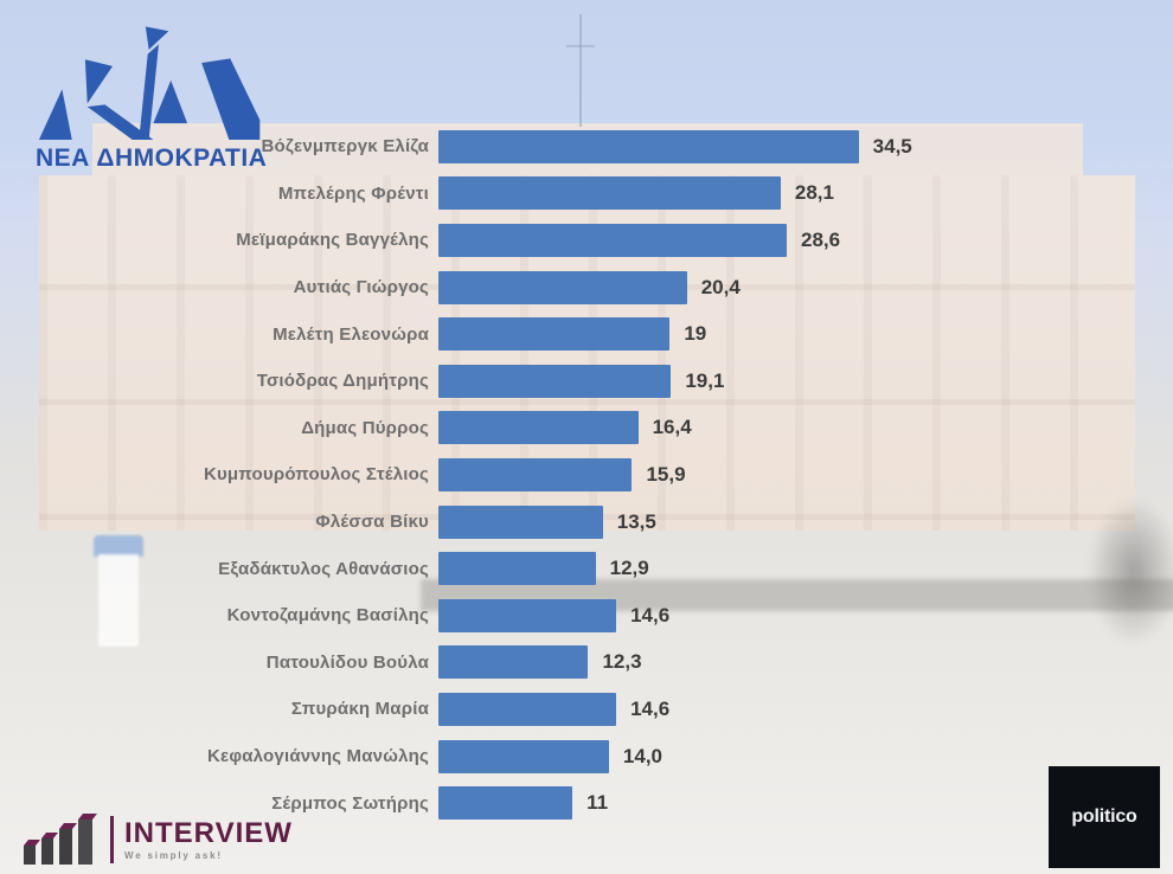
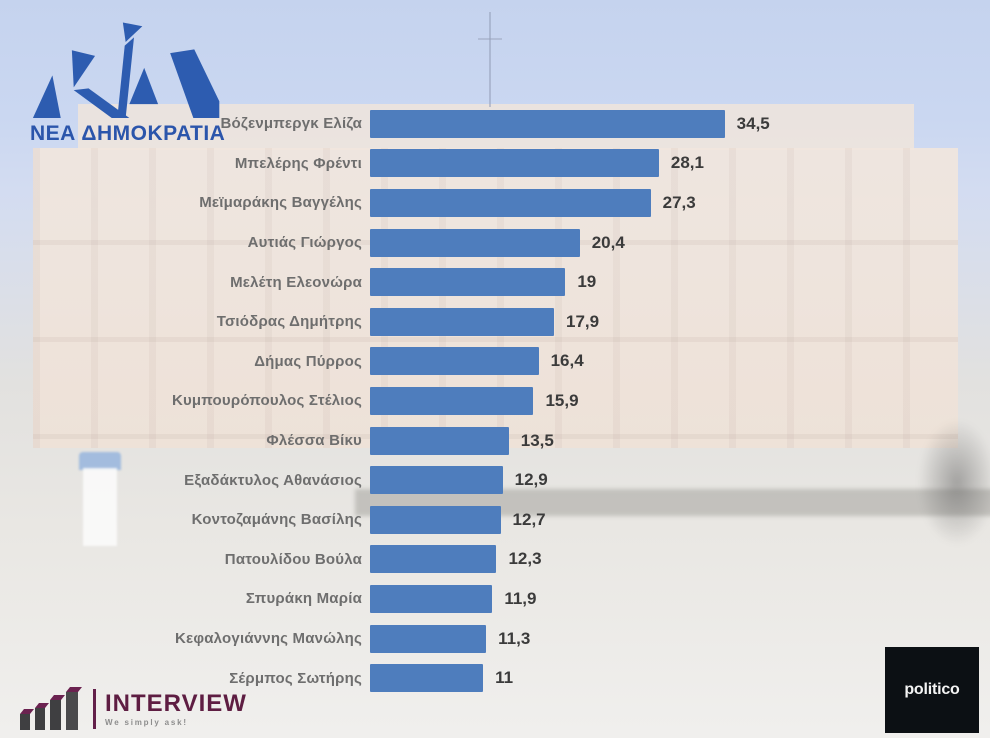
Μεϊμαράκης Βαγγέλης: 28,6 -> 27,3
Τσιόδρας Δημήτρης: 19,1 -> 17,9
Κοντοζαμάνης Βασίλης: 14,6 -> 12,7
Σπυράκη Μαρία: 14,6 -> 11,9
Κεφαλογιάννης Μανώλης: 14,0 -> 11,3
